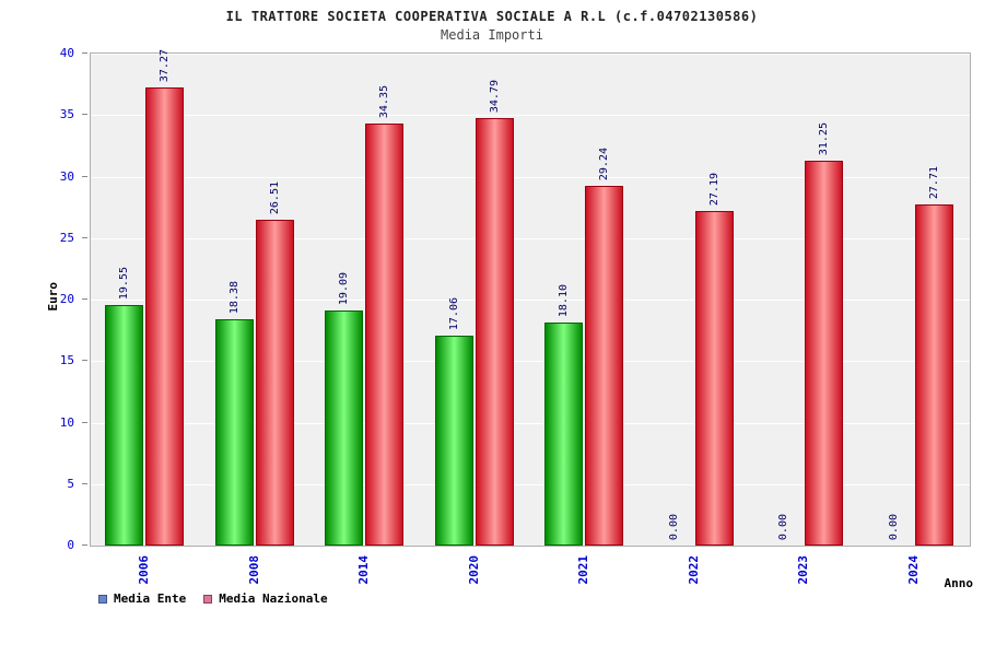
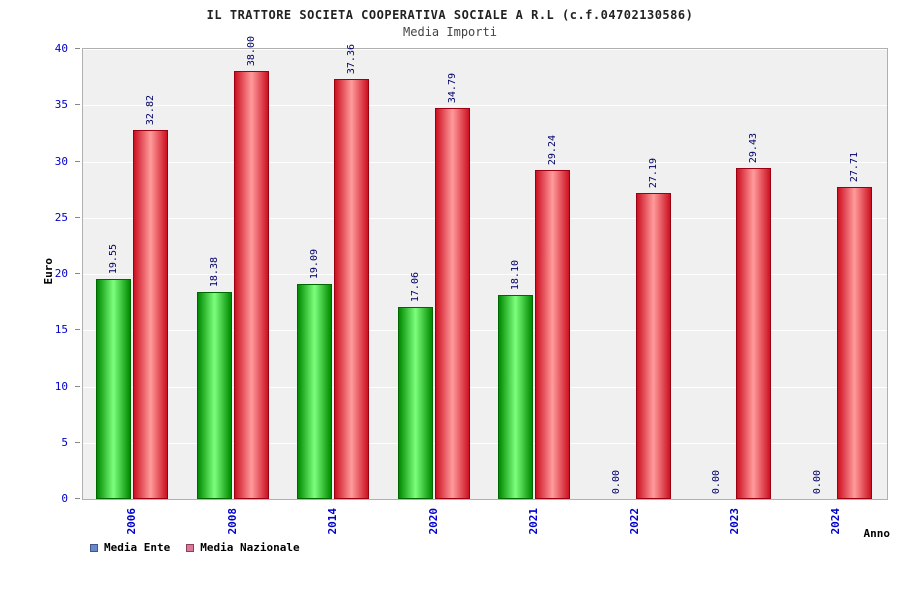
Media Nazionale/2006: 37.27 -> 32.82
Media Nazionale/2008: 26.51 -> 38.00
Media Nazionale/2014: 34.35 -> 37.36
Media Nazionale/2023: 31.25 -> 29.43
